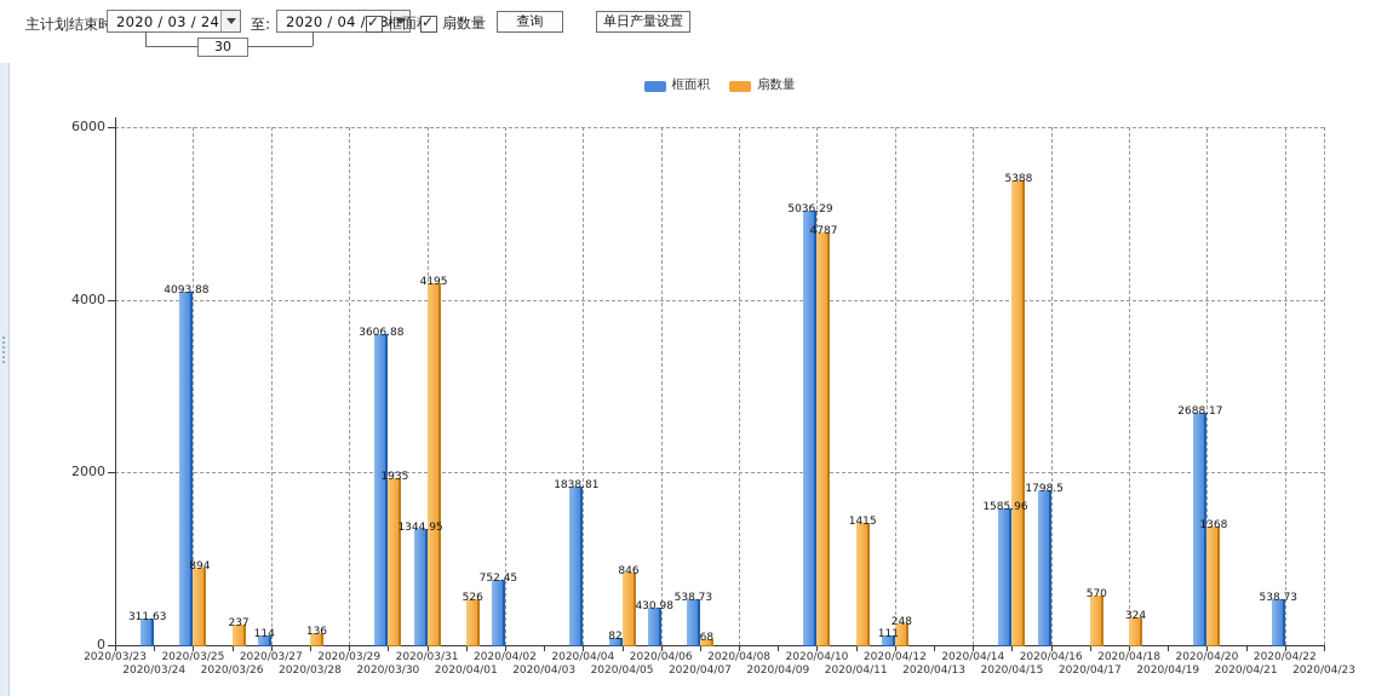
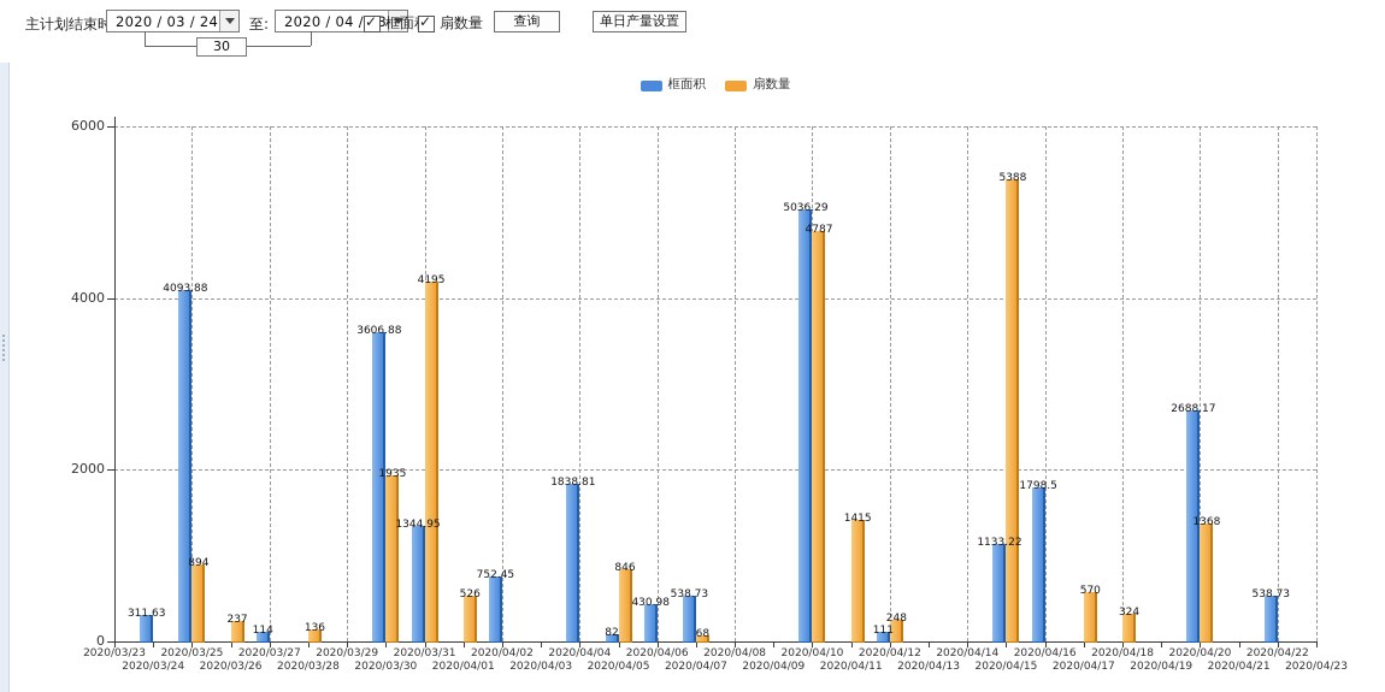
框面积/2020/04/15: 1585.96 -> 1133.22
